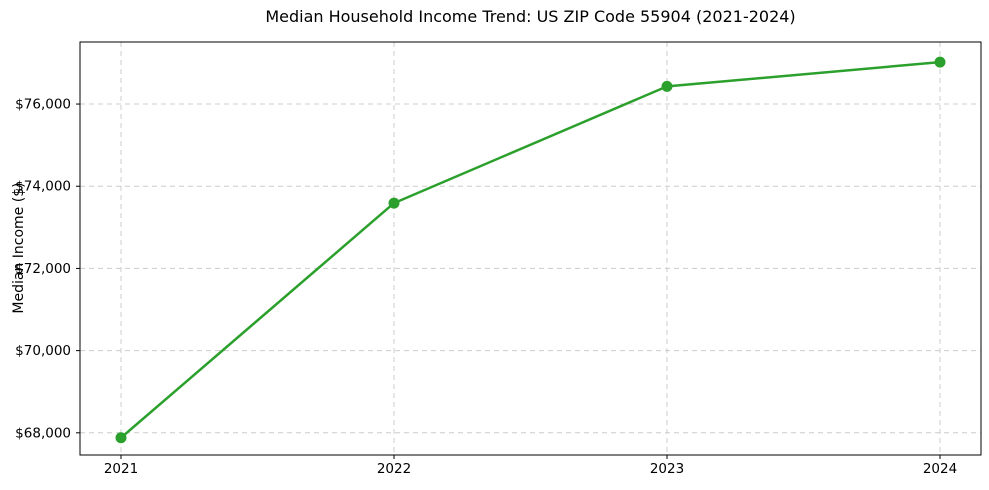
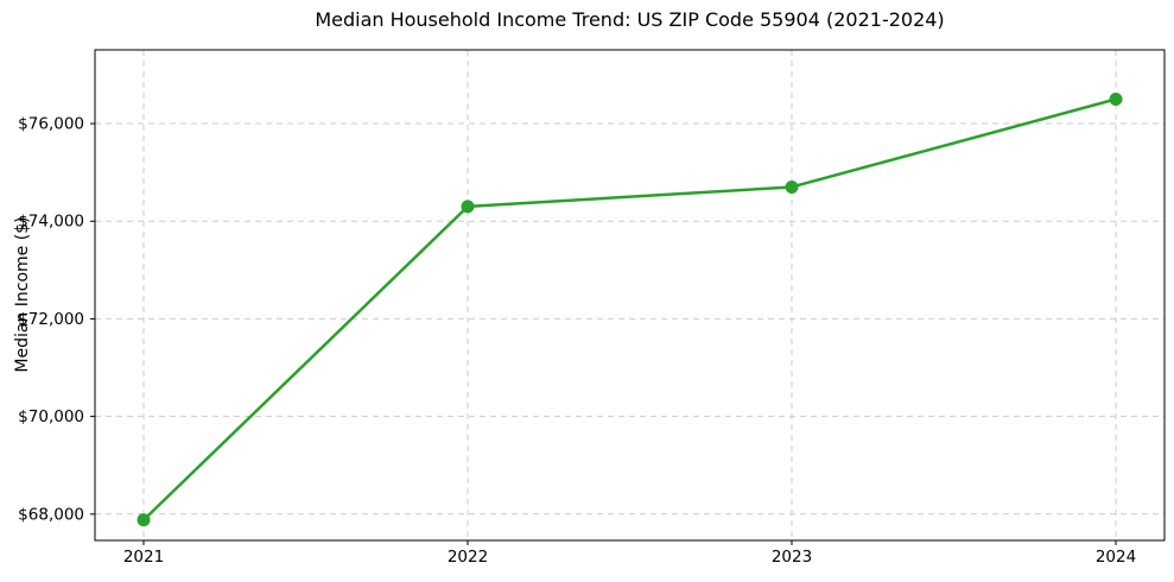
2022: $73600 -> $74300
2023: $76400 -> $74700
2024: $77000 -> $76500
